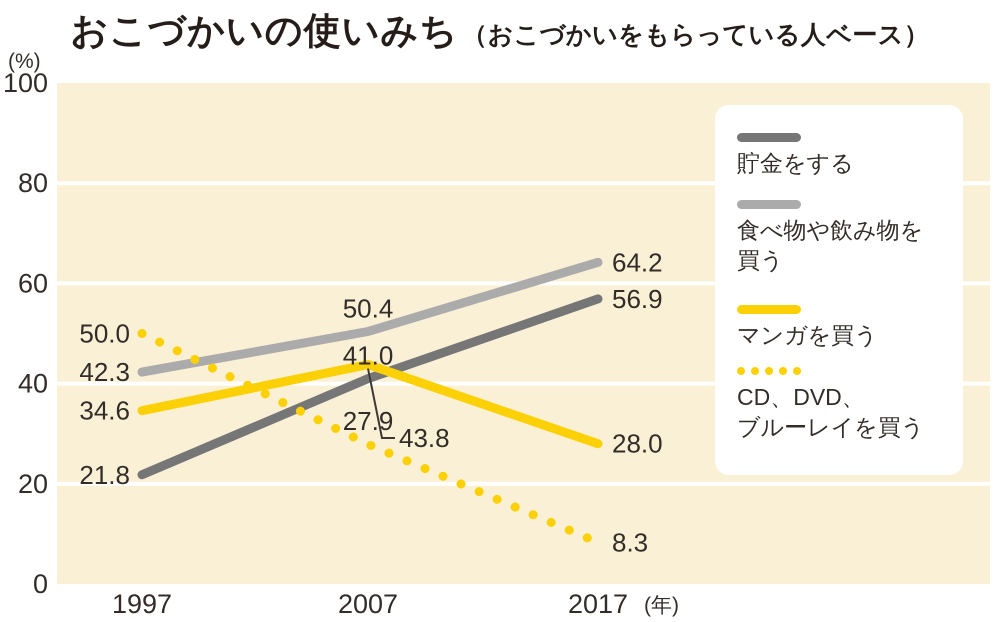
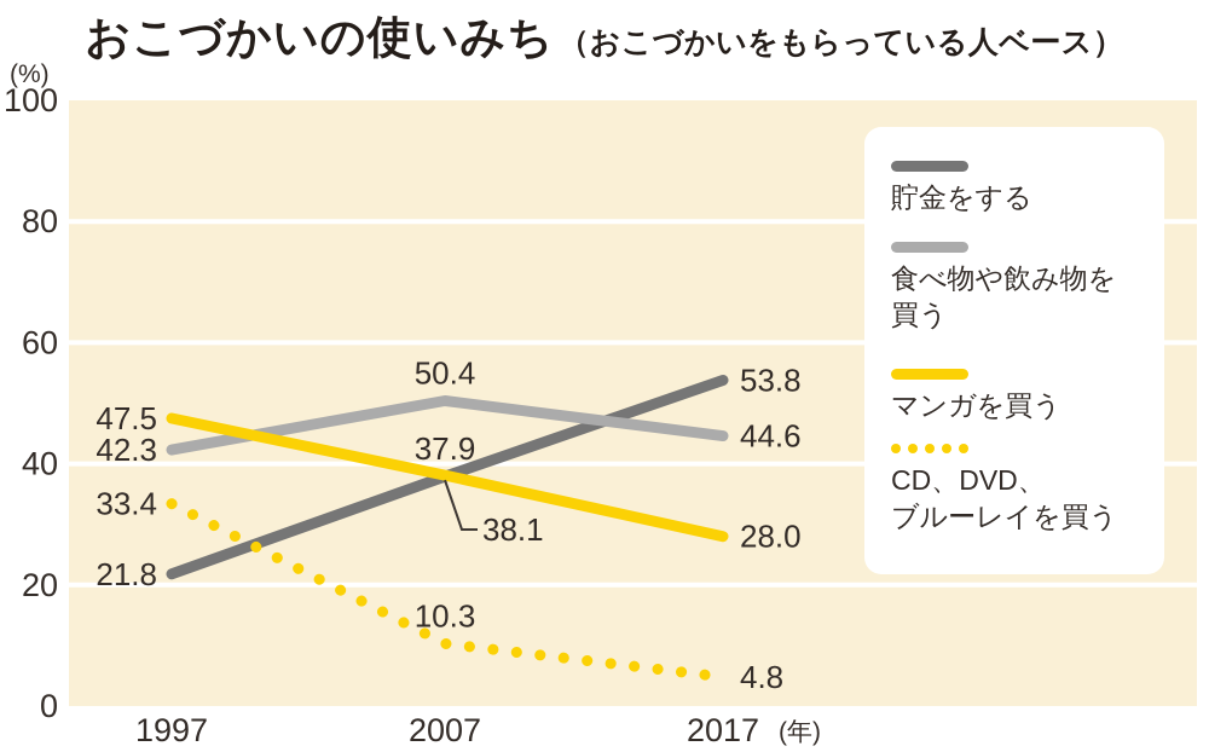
マンガを買う/1997: 34.6 -> 47.5
CD、DVD、ブルーレイを買う/1997: 50.0 -> 33.4
貯金をする/2007: 41.0 -> 37.9
マンガを買う/2007: 43.8 -> 38.1
CD、DVD、ブルーレイを買う/2007: 27.9 -> 10.3
貯金をする/2017: 56.9 -> 53.8
食べ物や飲み物を買う/2017: 64.2 -> 44.6
CD、DVD、ブルーレイを買う/2017: 8.3 -> 4.8
